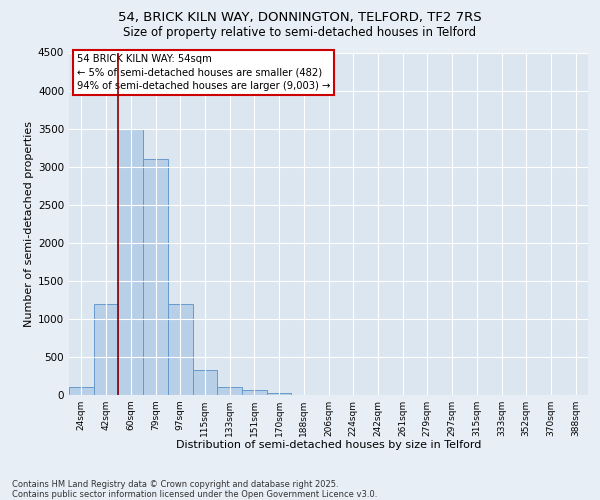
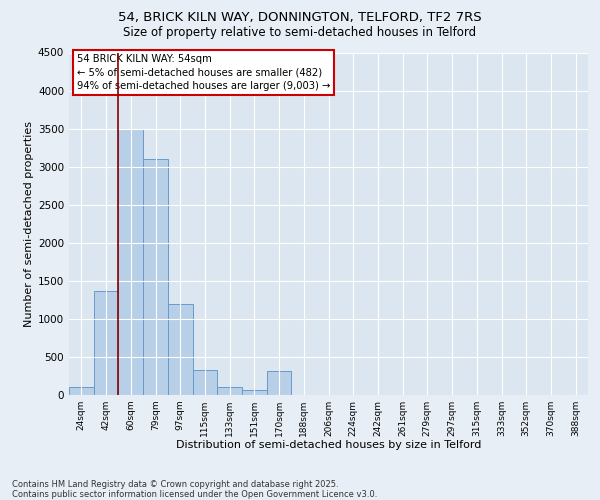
42sqm: 1200 -> 1360
170sqm: 20 -> 320
